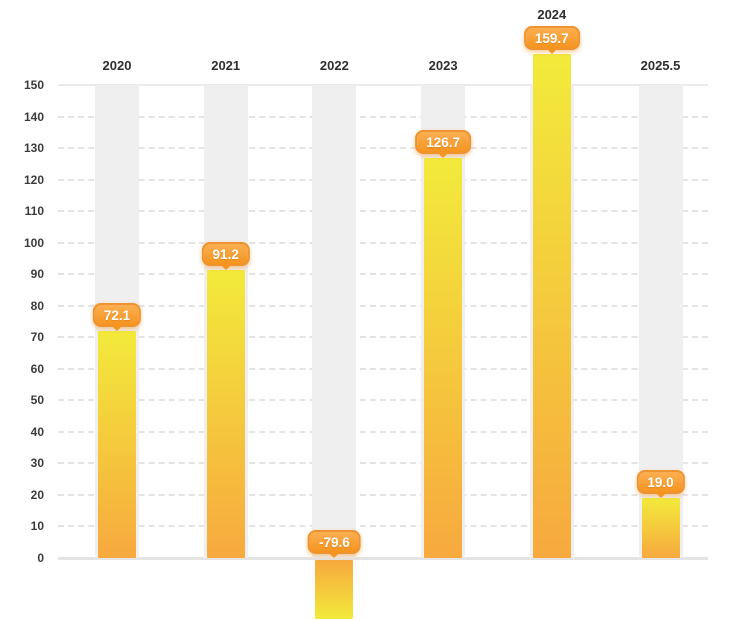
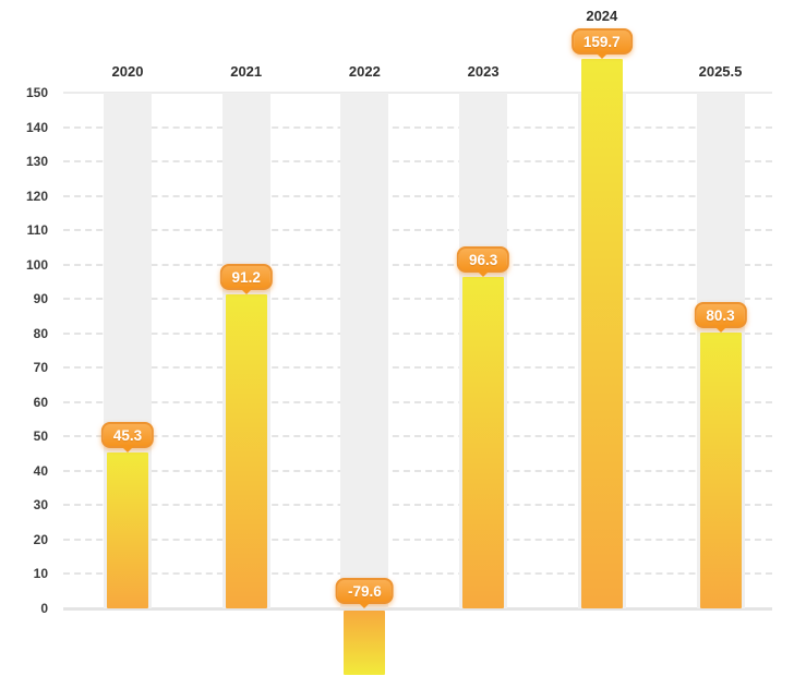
2020: 72.1 -> 45.3
2023: 126.7 -> 96.3
2025.5: 19.0 -> 80.3
